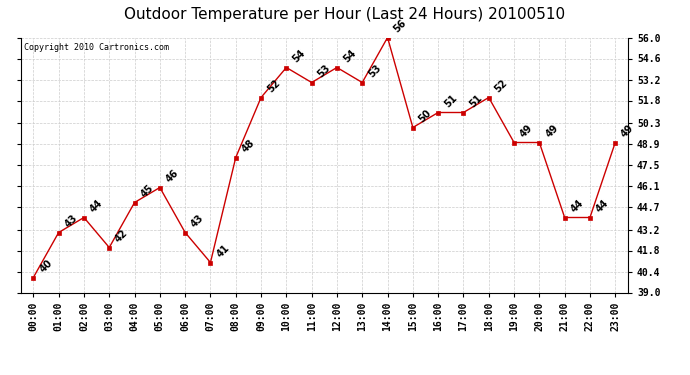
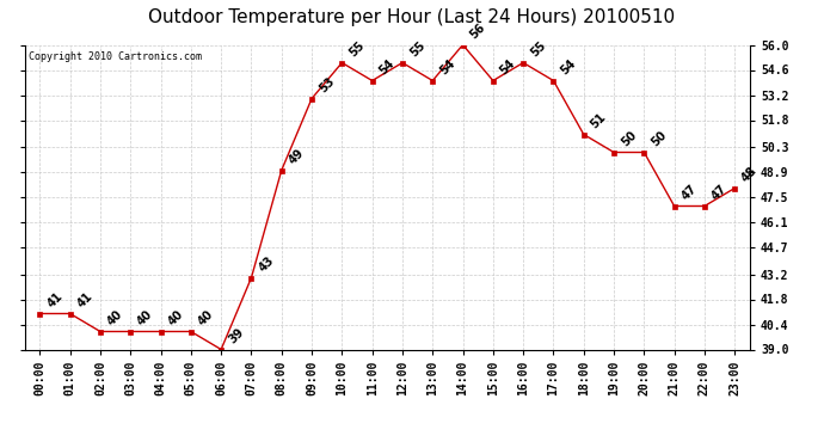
00:00: 40 -> 41
01:00: 43 -> 41
02:00: 44 -> 40
03:00: 42 -> 40
04:00: 45 -> 40
05:00: 46 -> 40
06:00: 43 -> 39
07:00: 41 -> 43
08:00: 48 -> 49
09:00: 52 -> 53
10:00: 54 -> 55
11:00: 53 -> 54
12:00: 54 -> 55
13:00: 53 -> 54
15:00: 50 -> 54
16:00: 51 -> 55
17:00: 51 -> 54
18:00: 52 -> 51
19:00: 49 -> 50
20:00: 49 -> 50
21:00: 44 -> 47
22:00: 44 -> 47
23:00: 49 -> 48
